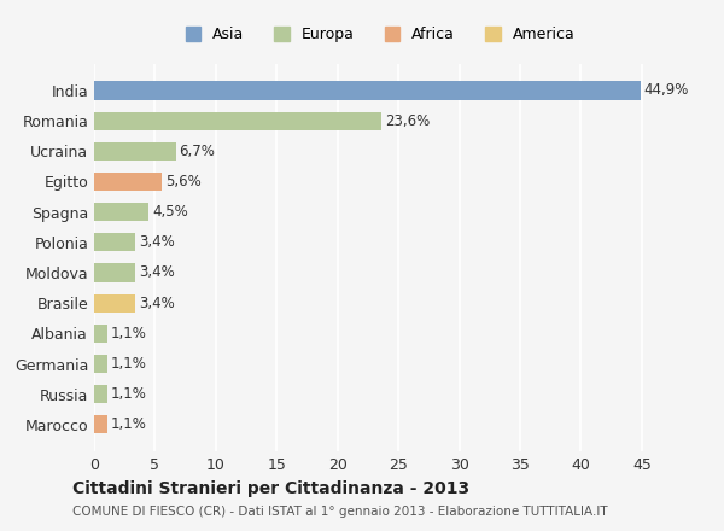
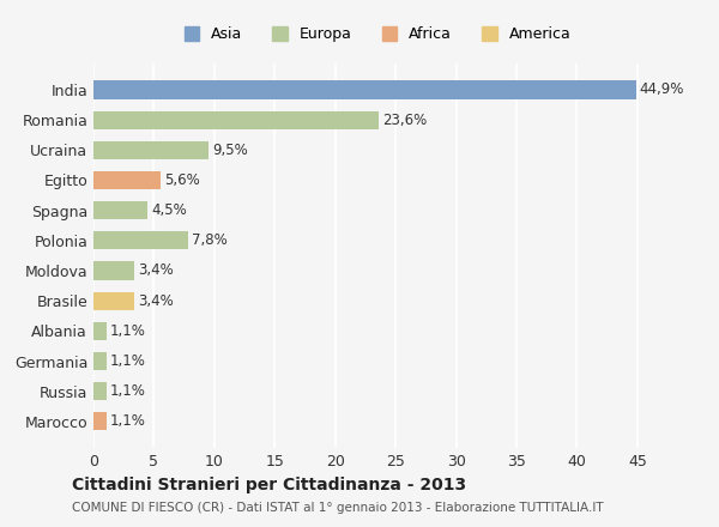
Ucraina: 6,7% -> 9,5%
Polonia: 3,4% -> 7,8%
